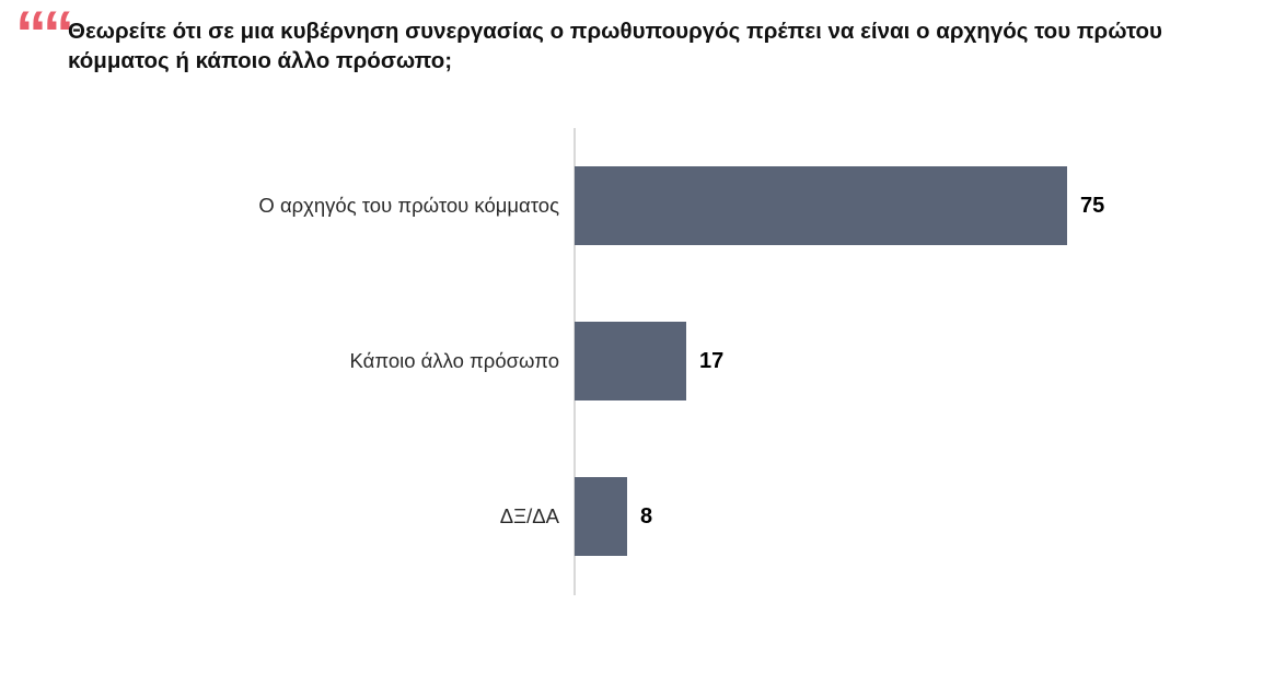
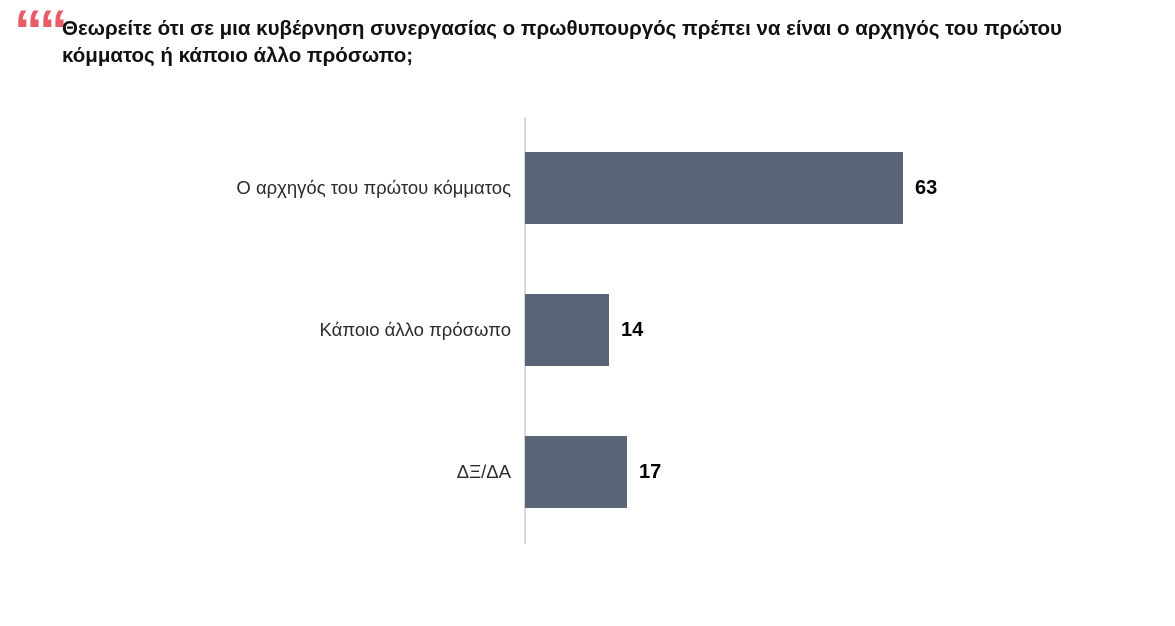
Ο αρχηγός του πρώτου κόμματος: 75 -> 63
Κάποιο άλλο πρόσωπο: 17 -> 14
ΔΞ/ΔΑ: 8 -> 17
